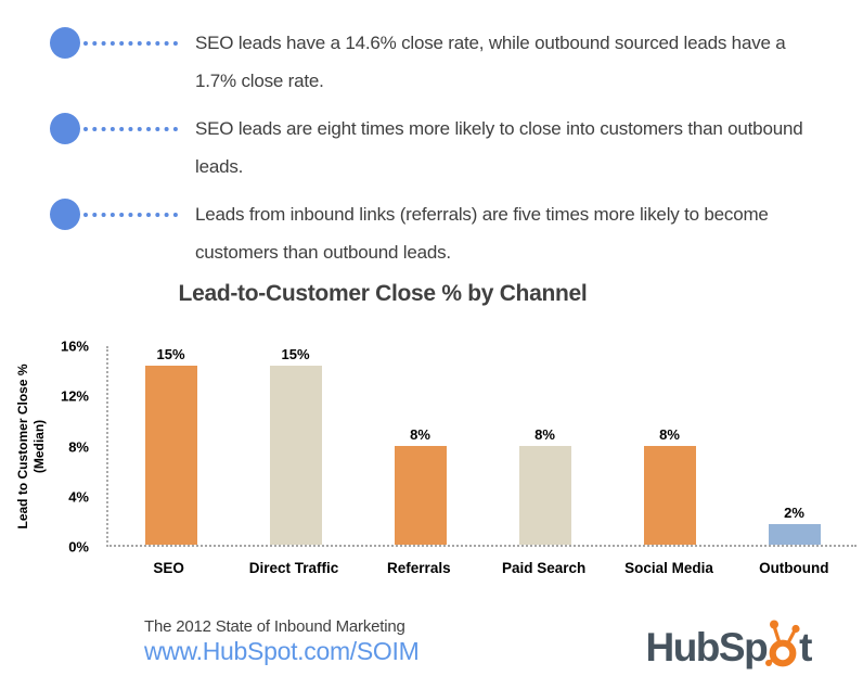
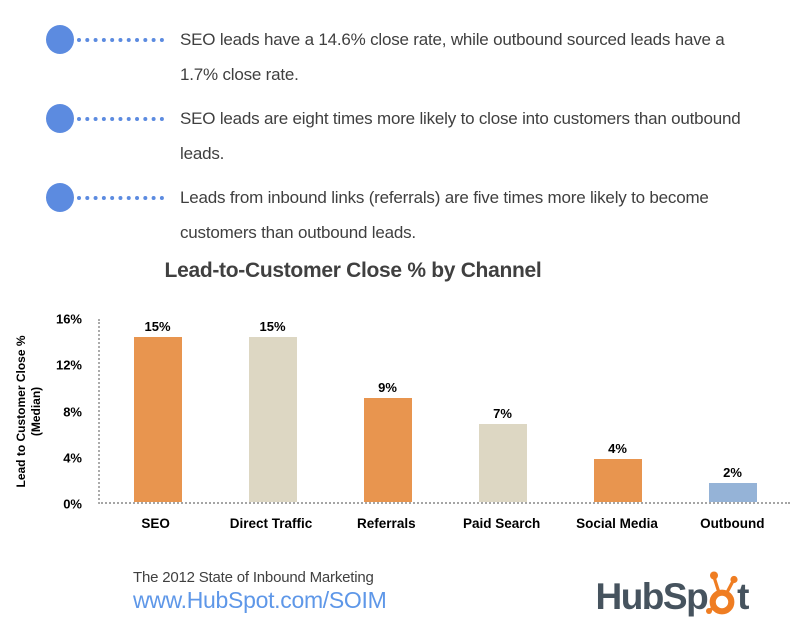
Referrals: 8% -> 9%
Paid Search: 8% -> 7%
Social Media: 8% -> 4%
